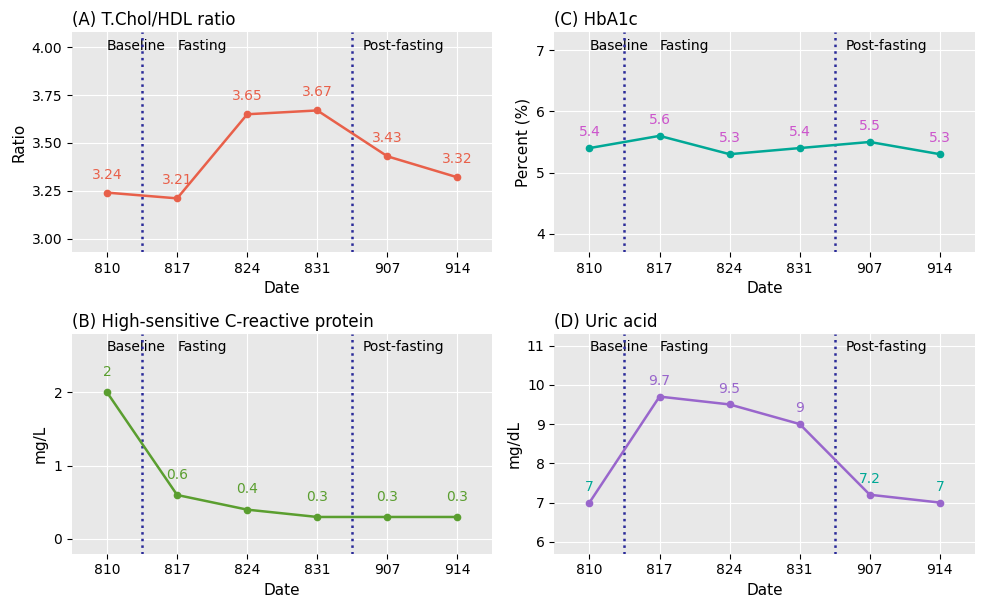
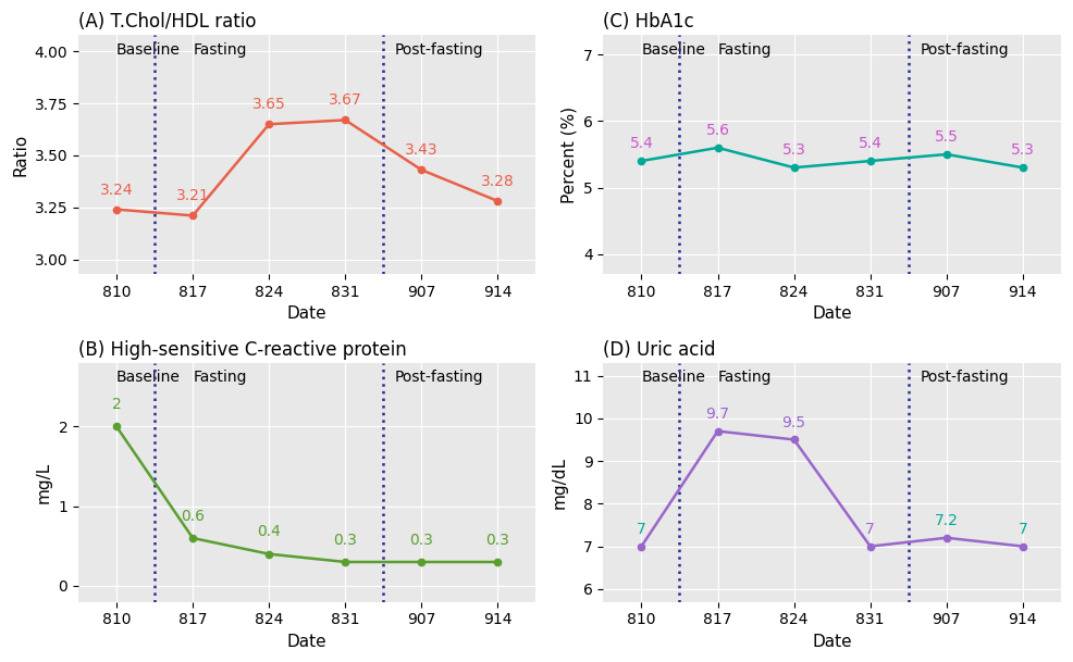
(A) T.Chol/HDL ratio/914: 3.32 -> 3.28
(D) Uric acid/831: 9 -> 7
